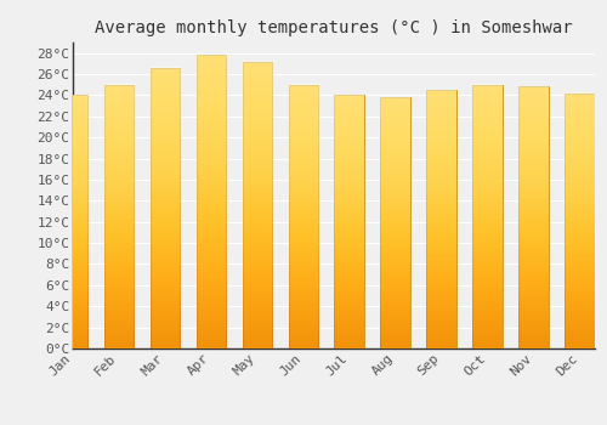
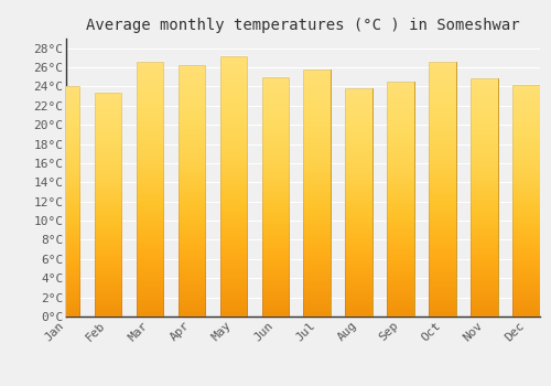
Feb: 25.0°C -> 23.4°C
Apr: 27.8°C -> 26.2°C
Jul: 24.0°C -> 25.8°C
Oct: 25.0°C -> 26.6°C
